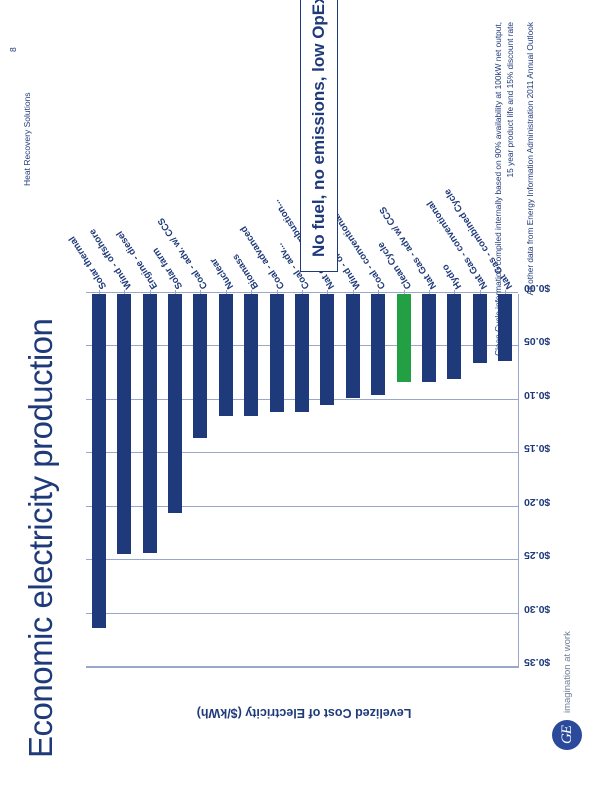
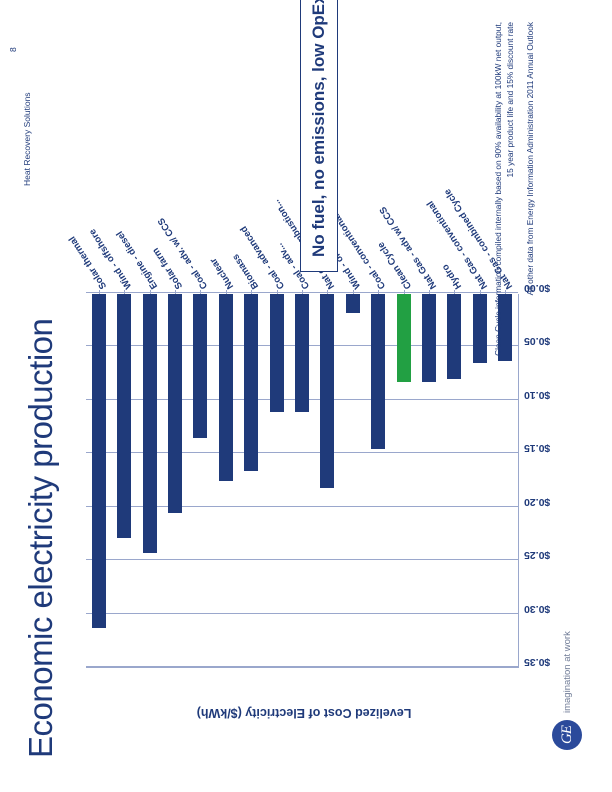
Wind - offshore: $0.243 -> $0.228
Nuclear: $0.114 -> $0.175
Biomass: $0.114 -> $0.166
Nat gas - combustion...: $0.104 -> $0.182
Wind - onshore: $0.097 -> $0.018
Coal - conventional: $0.095 -> $0.145
